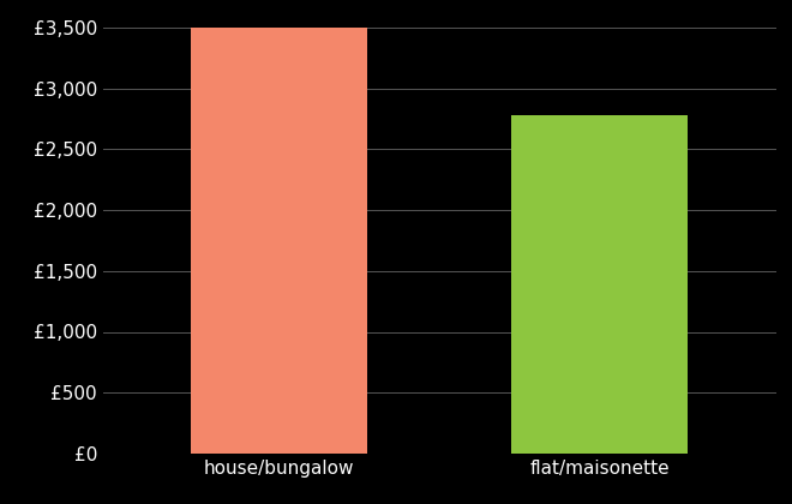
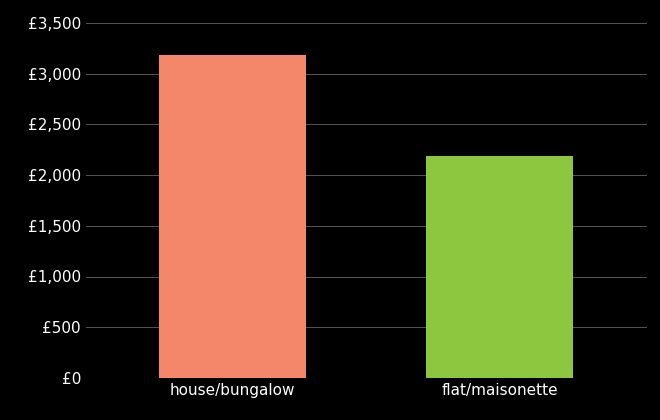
house/bungalow: £3,500 -> £3,180
flat/maisonette: £2,780 -> £2,190
